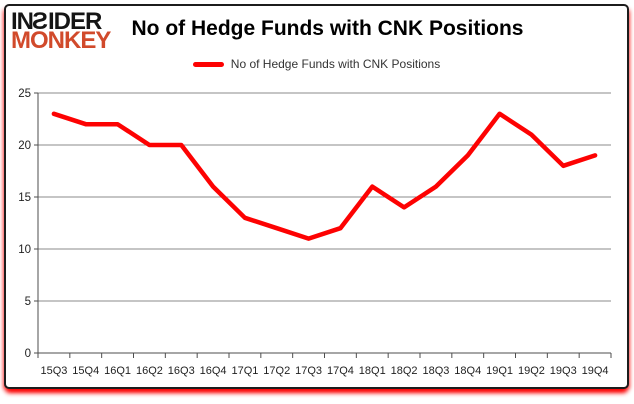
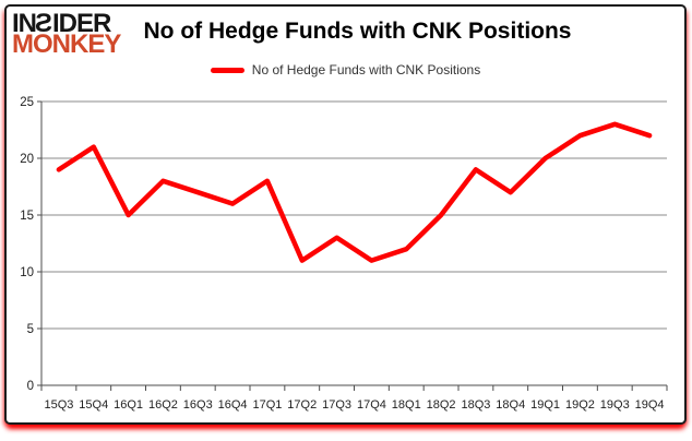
15Q3: 23 -> 19
15Q4: 22 -> 21
16Q1: 22 -> 15
16Q2: 20 -> 18
16Q3: 20 -> 17
17Q1: 13 -> 18
17Q2: 12 -> 11
17Q3: 11 -> 13
17Q4: 12 -> 11
18Q1: 16 -> 12
18Q2: 14 -> 15
18Q3: 16 -> 19
18Q4: 19 -> 17
19Q1: 23 -> 20
19Q2: 21 -> 22
19Q3: 18 -> 23
19Q4: 19 -> 22
